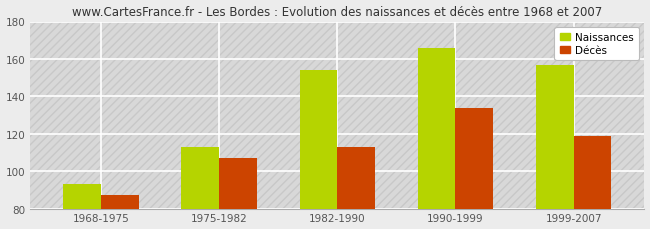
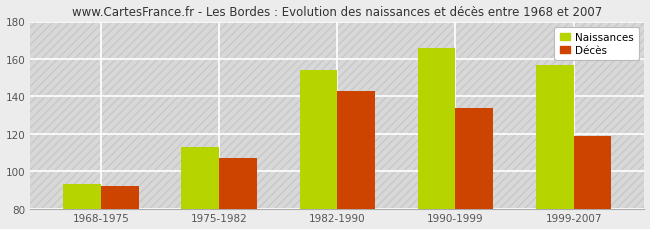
Décès/1968-1975: 87 -> 92
Décès/1982-1990: 113 -> 143
